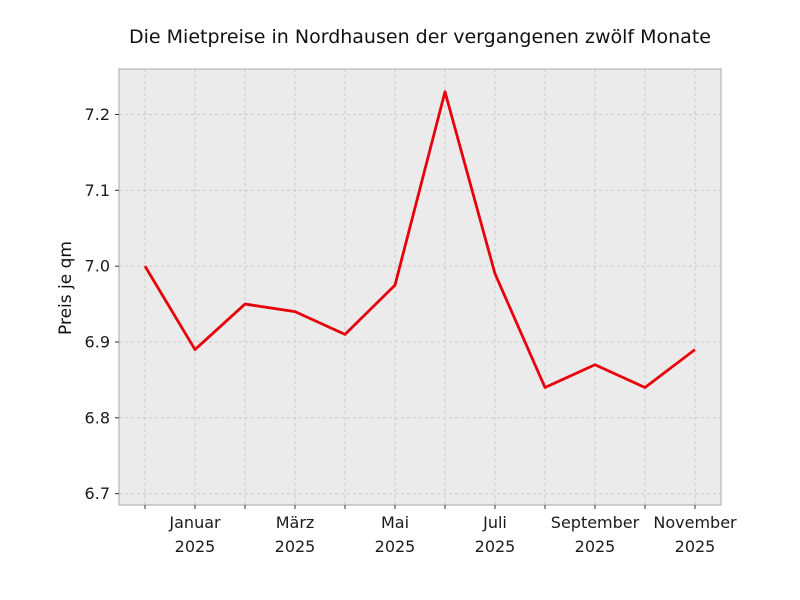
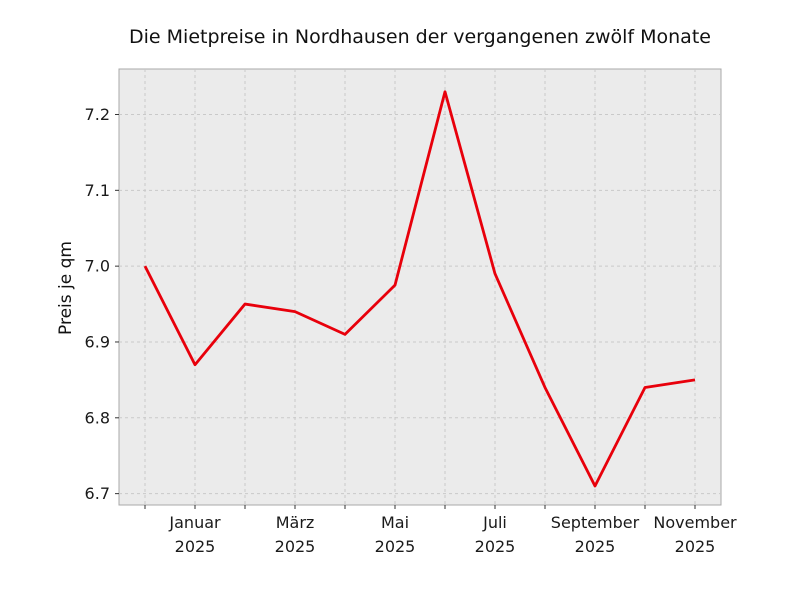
Januar 2025: 6.89 -> 6.87
September 2025: 6.87 -> 6.71
November 2025: 6.89 -> 6.85
